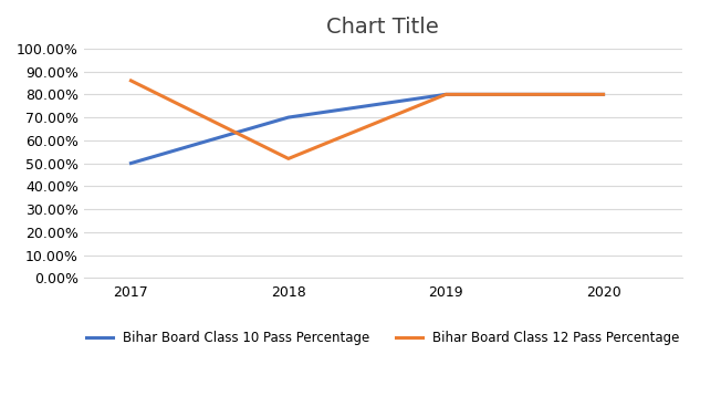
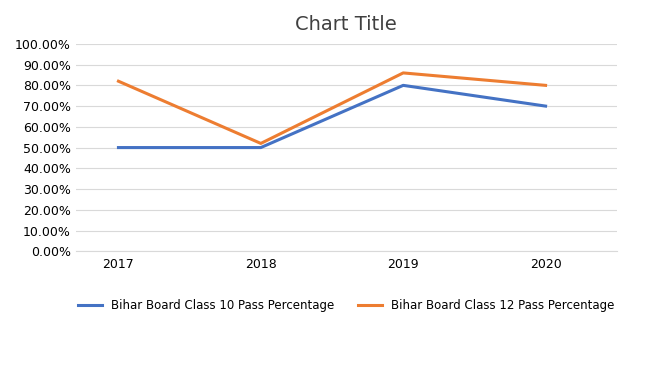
Bihar Board Class 12 Pass Percentage/2017: 86% -> 82%
Bihar Board Class 10 Pass Percentage/2018: 70% -> 50%
Bihar Board Class 12 Pass Percentage/2019: 80% -> 86%
Bihar Board Class 10 Pass Percentage/2020: 80% -> 70%
